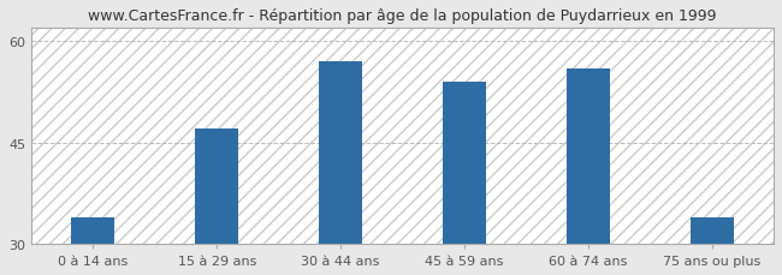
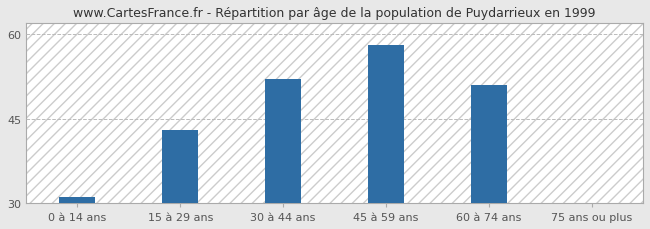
0 à 14 ans: 34 -> 31
15 à 29 ans: 47 -> 43
30 à 44 ans: 57 -> 52
45 à 59 ans: 54 -> 58
60 à 74 ans: 56 -> 51
75 ans ou plus: 34 -> 30
